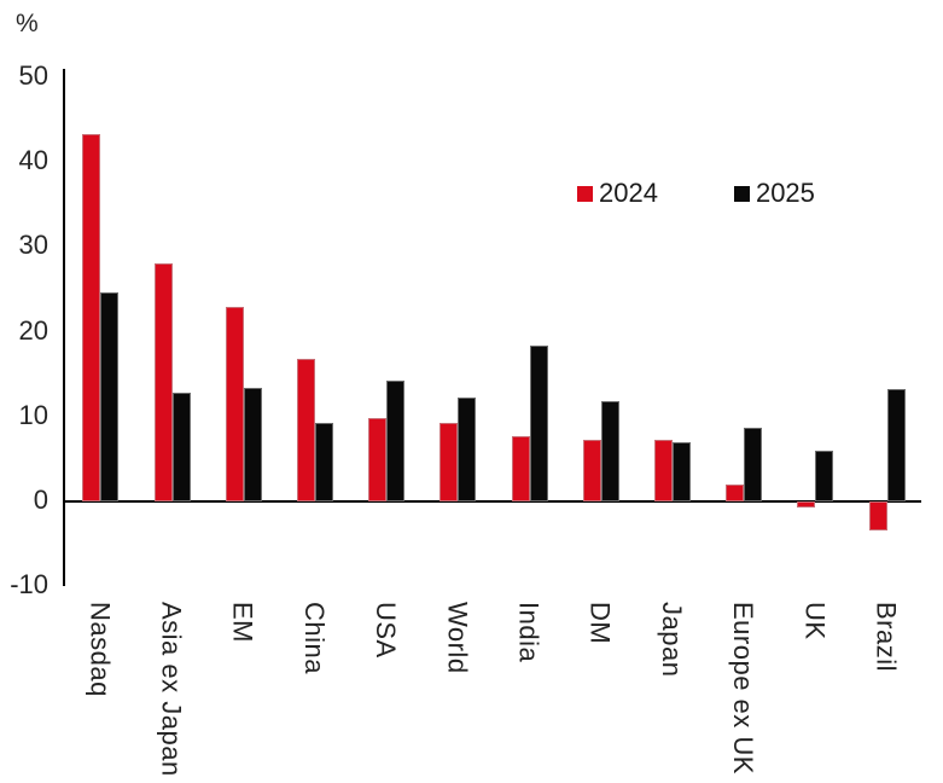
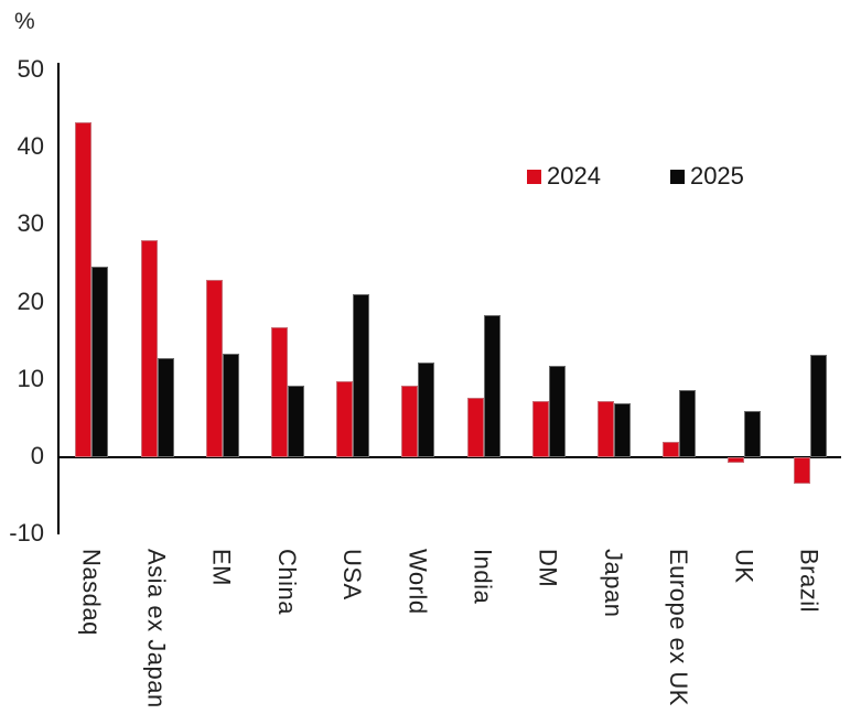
2025/USA: 14 -> 21
